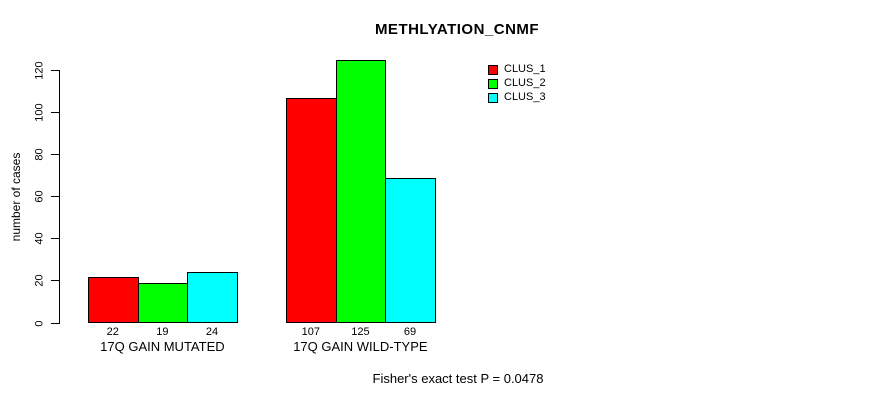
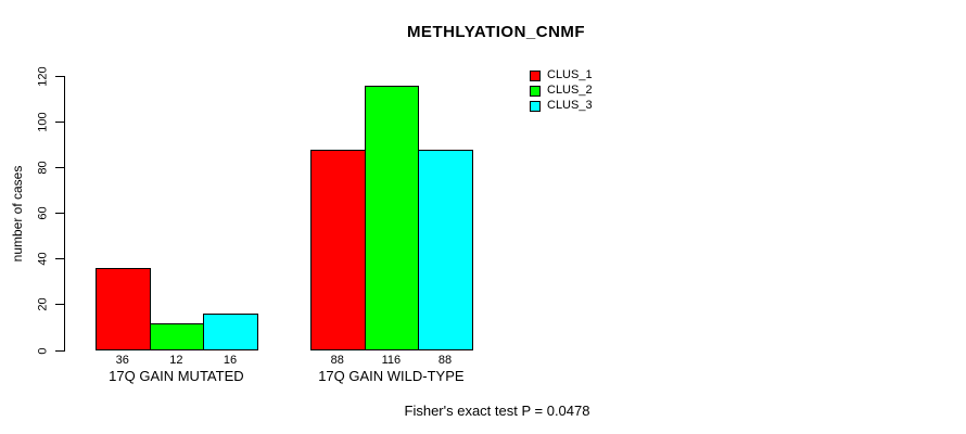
CLUS_1/17Q GAIN MUTATED: 22 -> 36
CLUS_2/17Q GAIN MUTATED: 19 -> 12
CLUS_3/17Q GAIN MUTATED: 24 -> 16
CLUS_1/17Q GAIN WILD-TYPE: 107 -> 88
CLUS_2/17Q GAIN WILD-TYPE: 125 -> 116
CLUS_3/17Q GAIN WILD-TYPE: 69 -> 88
